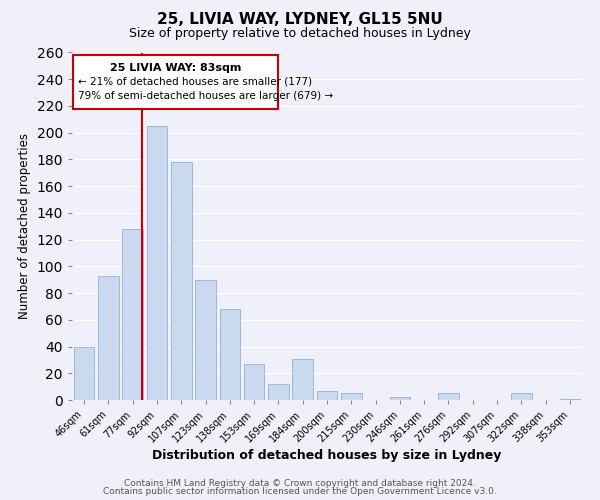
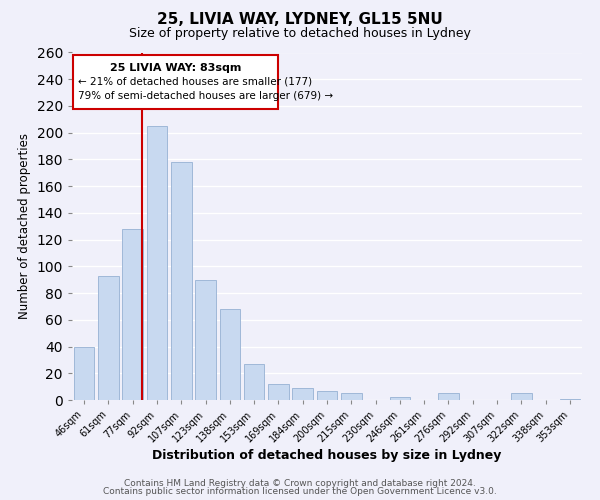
184sqm: 31 -> 9
